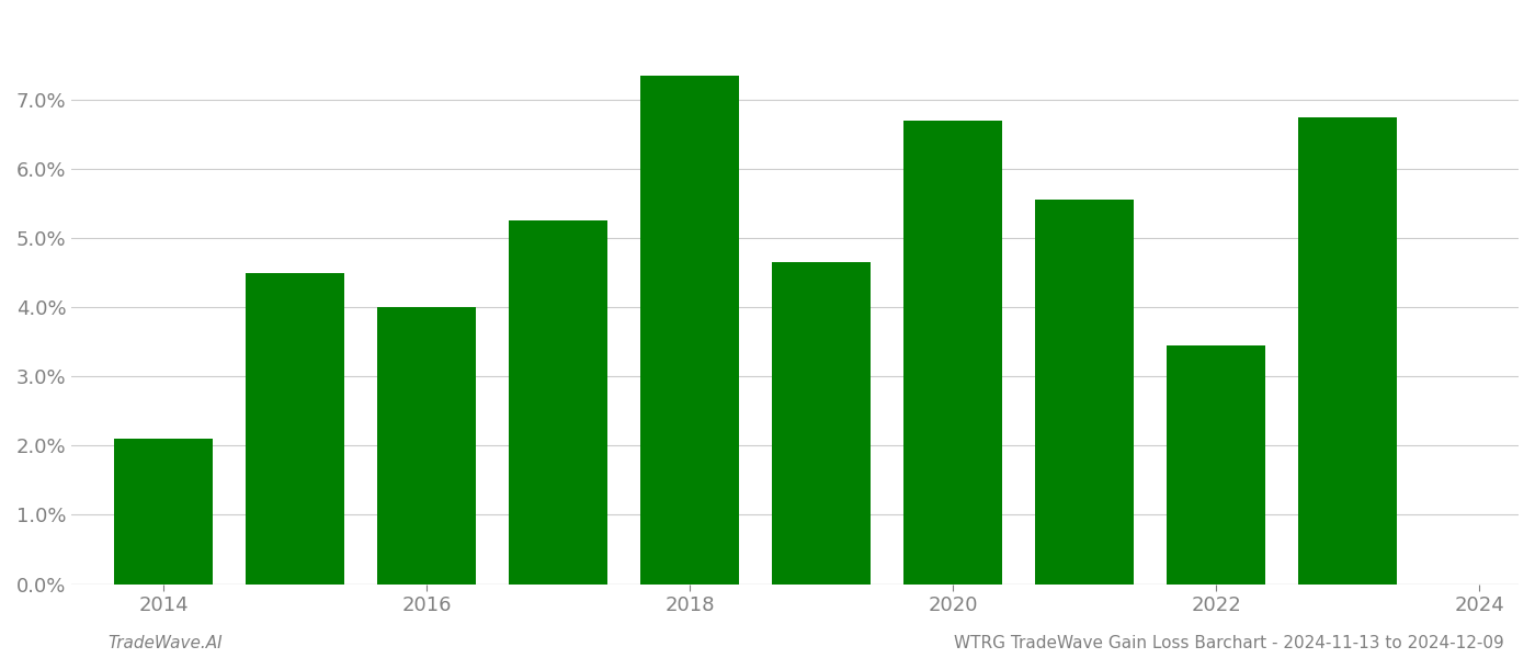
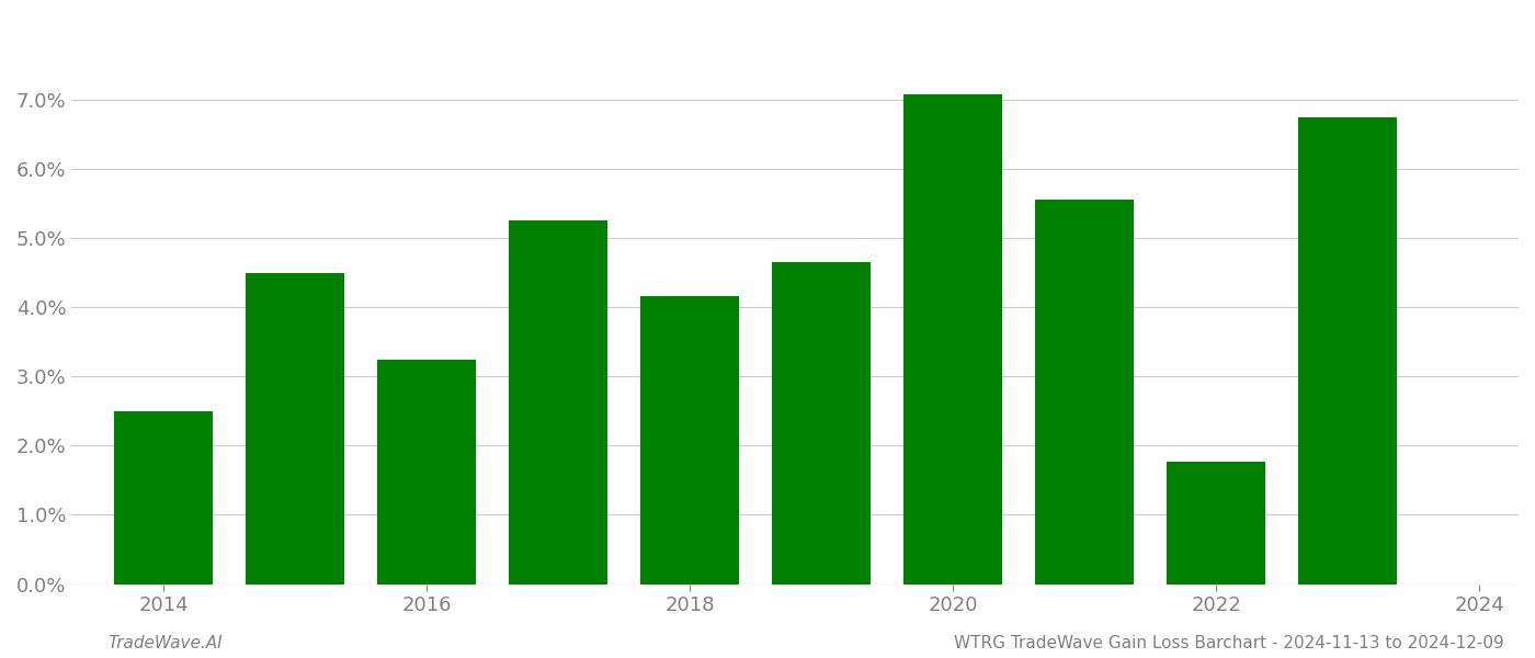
2014: 2.10% -> 2.50%
2016: 4.00% -> 3.24%
2018: 7.35% -> 4.16%
2020: 6.70% -> 7.08%
2022: 3.45% -> 1.76%
